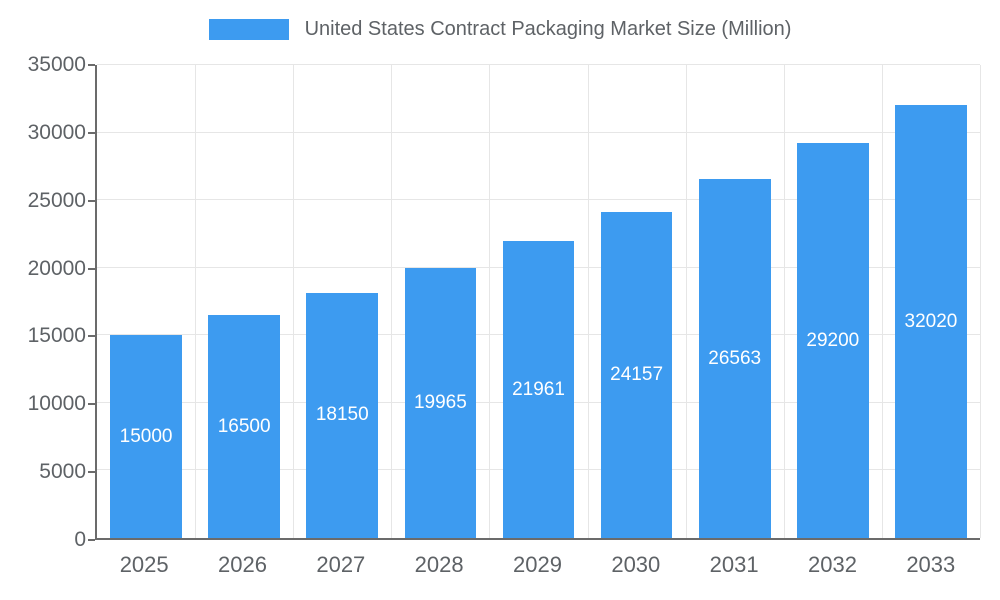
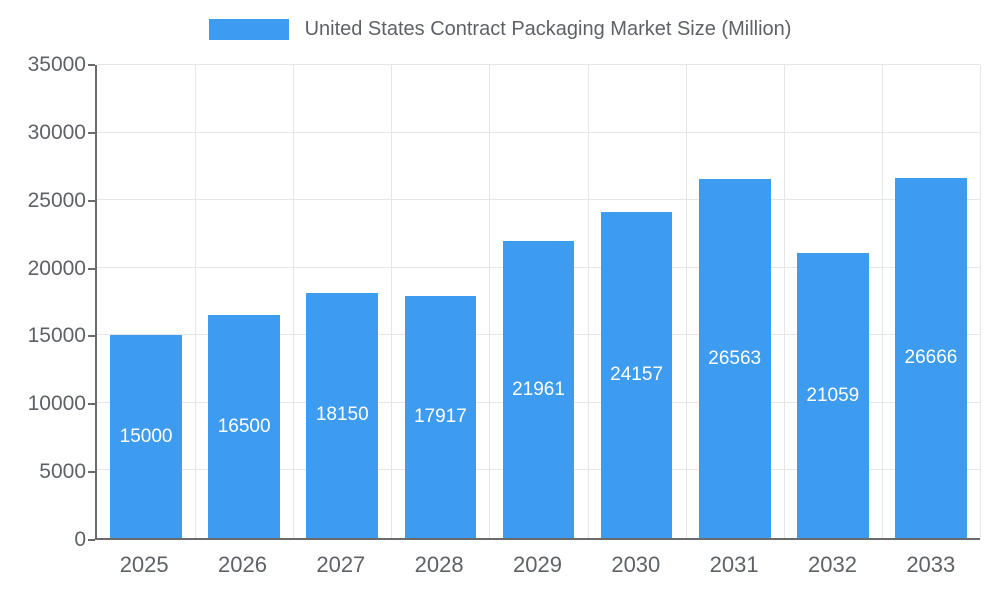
2028: 19965 -> 17917
2032: 29200 -> 21059
2033: 32020 -> 26666
